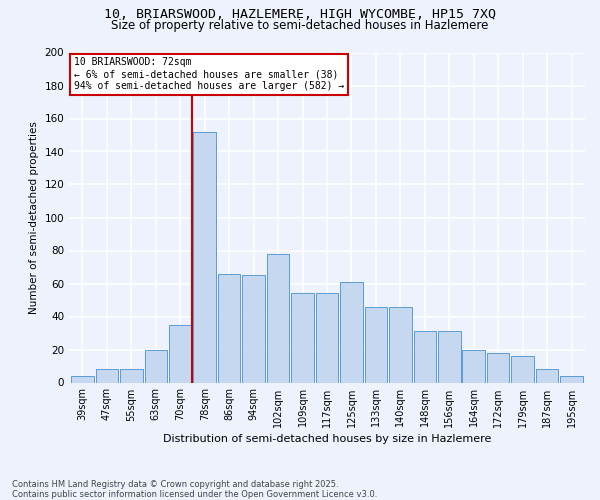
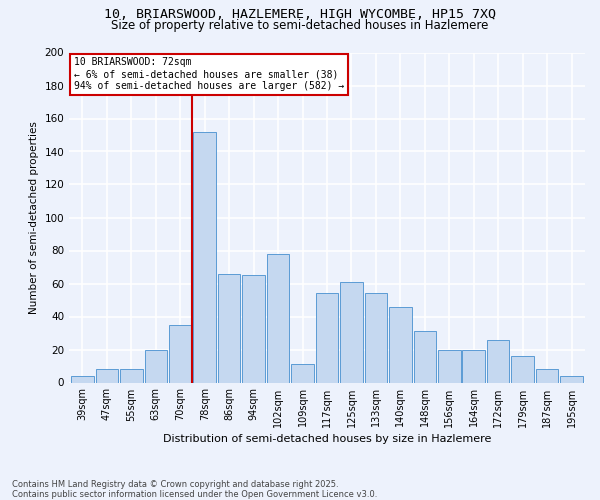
109sqm: 54 -> 11
133sqm: 46 -> 54
156sqm: 31 -> 20
172sqm: 18 -> 26
